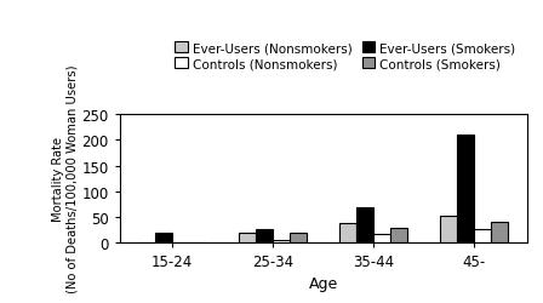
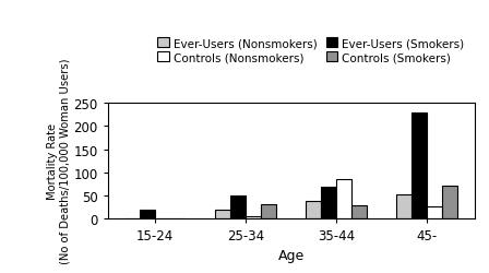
Ever-Users (Smokers)/25-34: 25 -> 50
Controls (Smokers)/25-34: 18 -> 30
Controls (Nonsmokers)/35-44: 15 -> 85
Ever-Users (Smokers)/45-: 210 -> 230
Controls (Smokers)/45-: 40 -> 70
